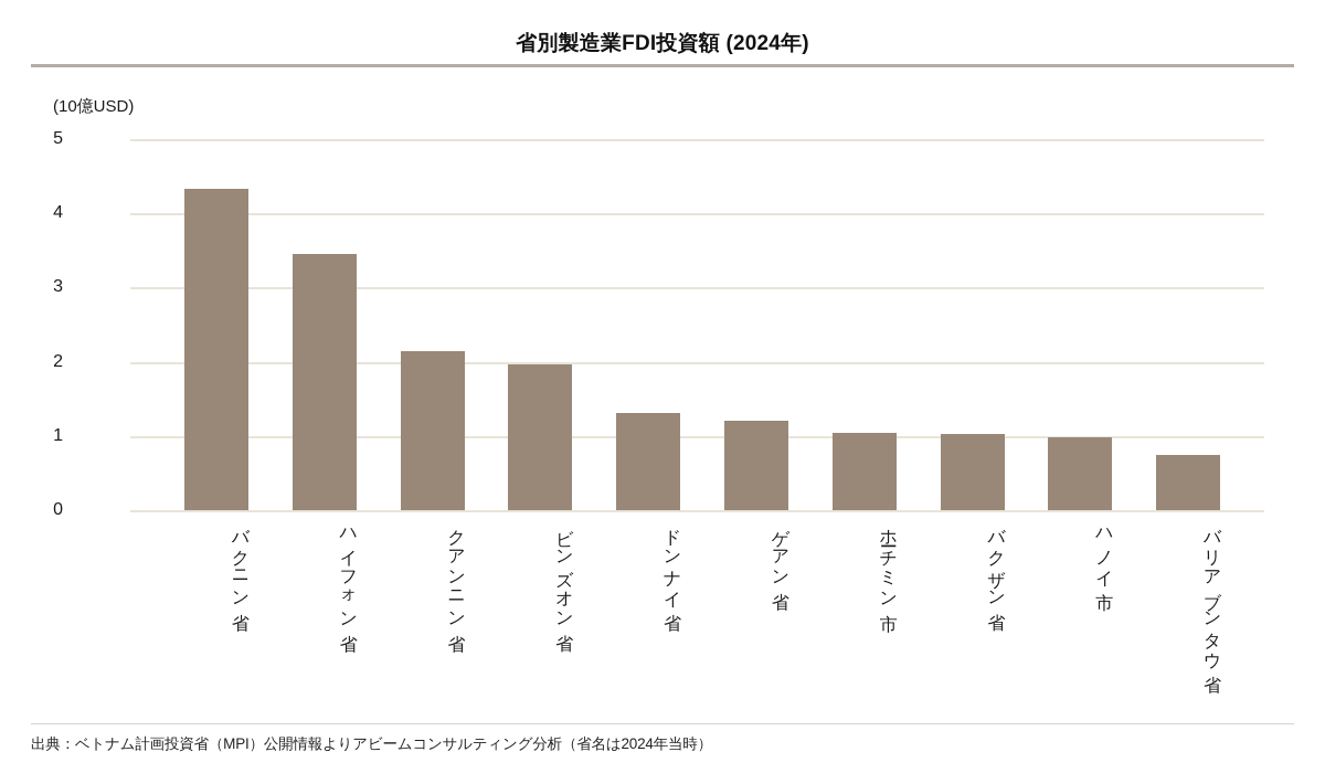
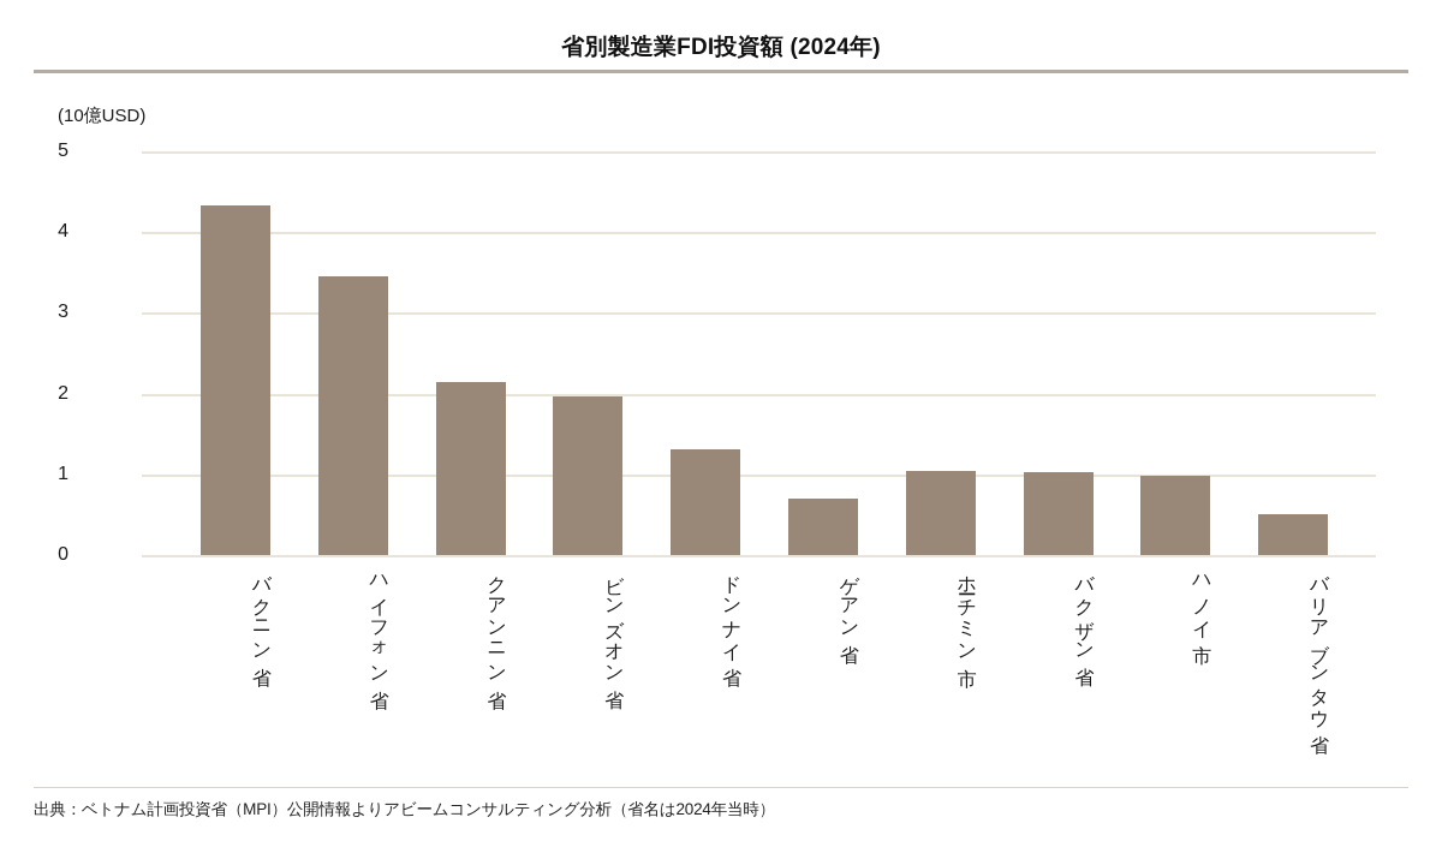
ゲアン省: 1.2 -> 0.7
バリアブンタウ省: 0.8 -> 0.5
